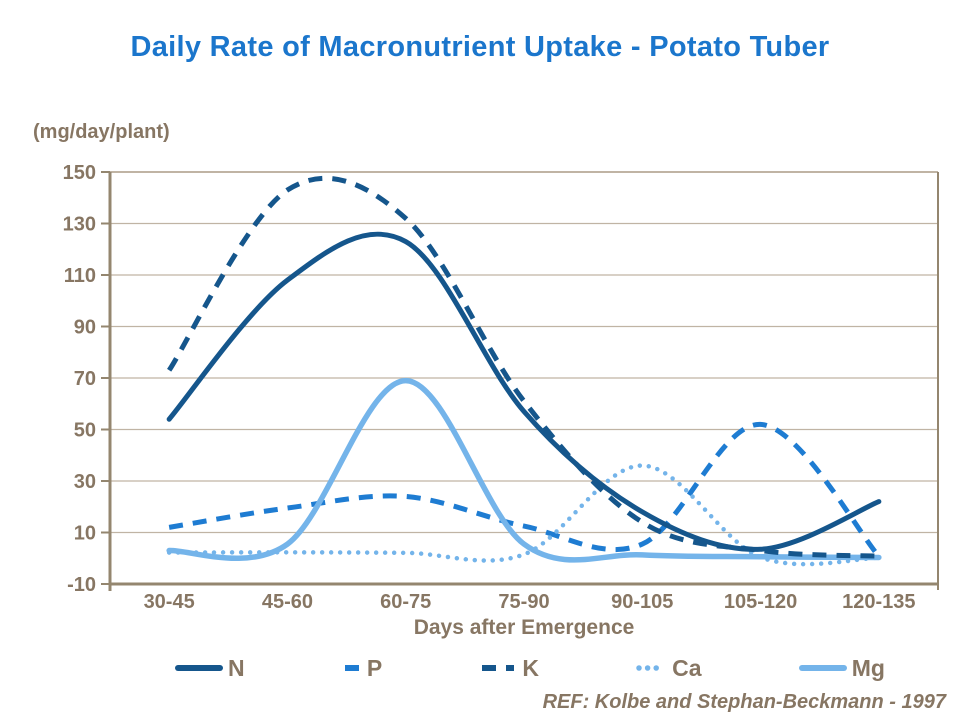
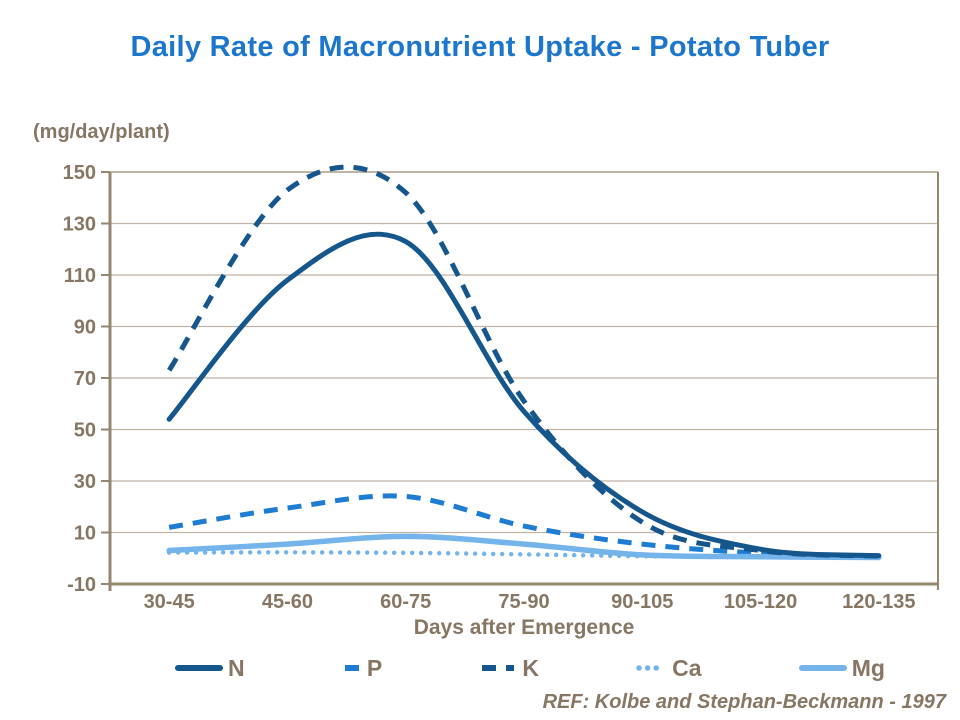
K/60-75: 132 -> 142
Mg/60-75: 69 -> 8
Ca/90-105: 36 -> 1
P/105-120: 52 -> 2
N/120-135: 22 -> 1
